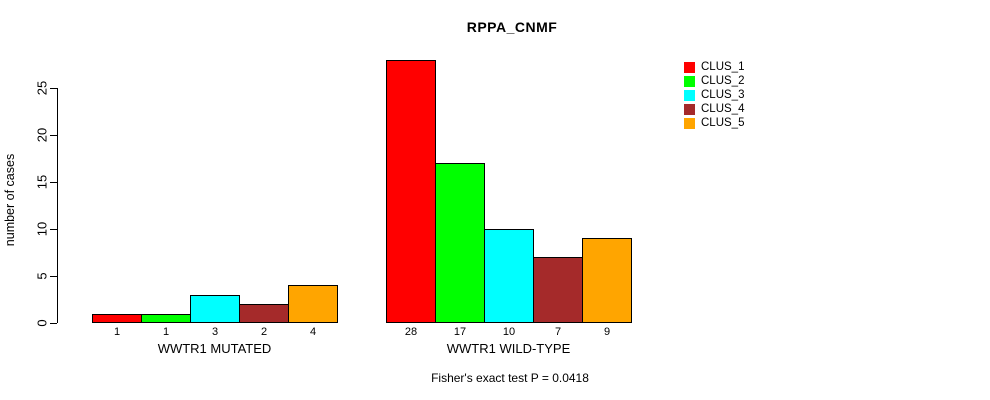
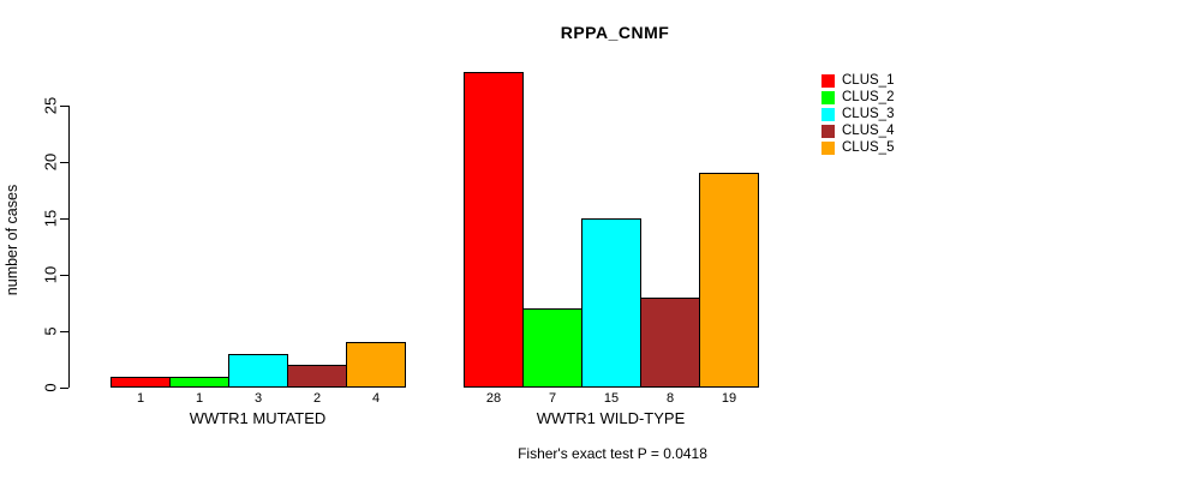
CLUS_2/WWTR1 WILD-TYPE: 17 -> 7
CLUS_3/WWTR1 WILD-TYPE: 10 -> 15
CLUS_4/WWTR1 WILD-TYPE: 7 -> 8
CLUS_5/WWTR1 WILD-TYPE: 9 -> 19
